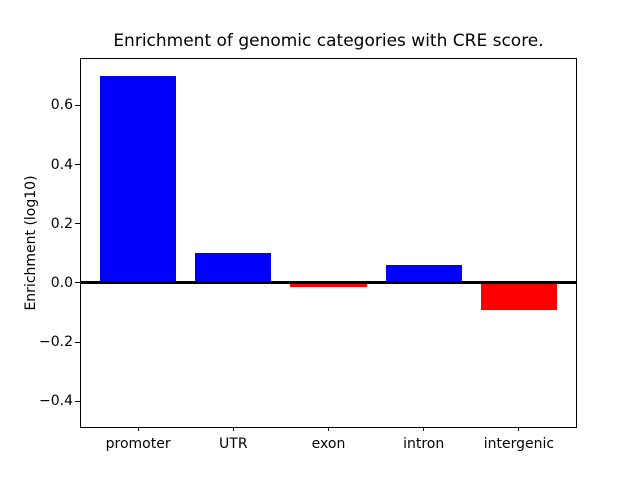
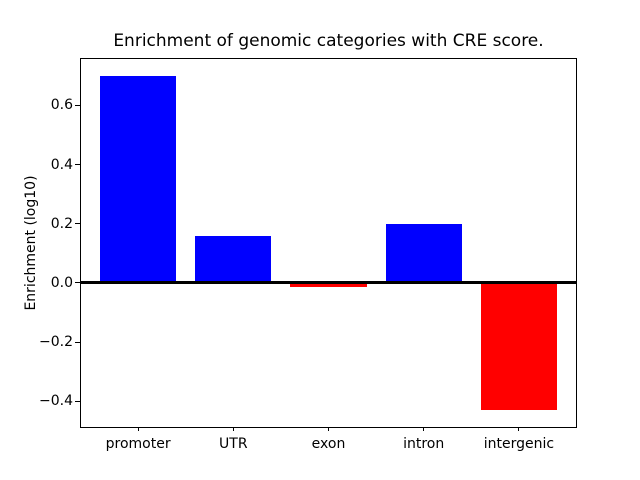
UTR: 0.10 -> 0.16
intron: 0.06 -> 0.20
intergenic: -0.09 -> -0.43
